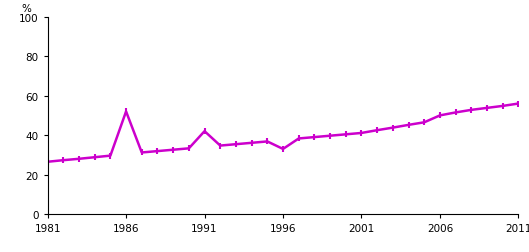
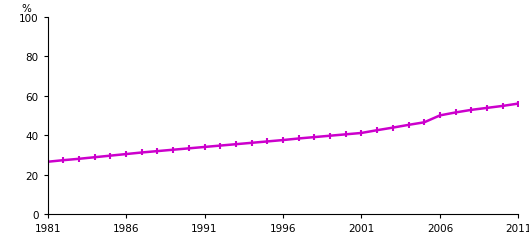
1986: 52 -> 30
1991: 42 -> 34
1996: 33 -> 38
